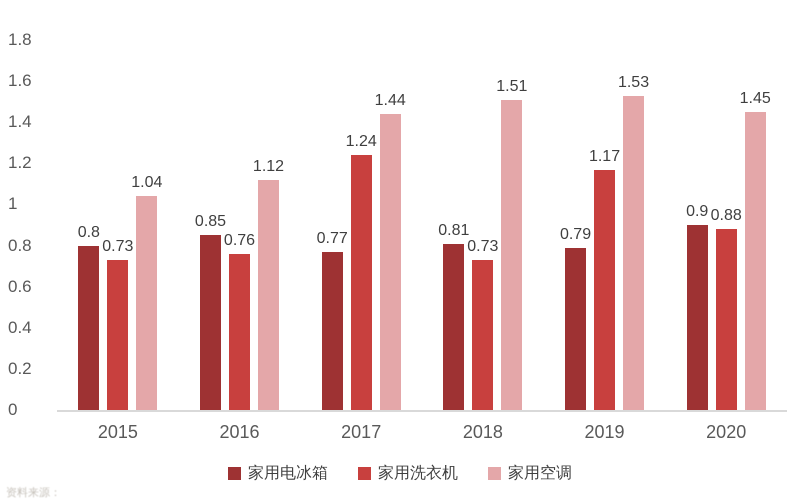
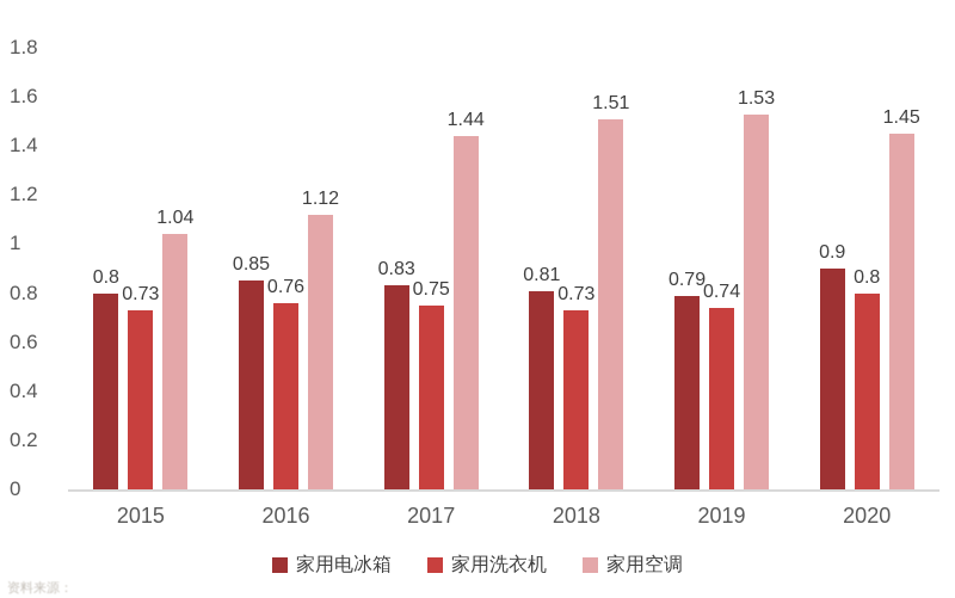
家用电冰箱/2017: 0.77 -> 0.83
家用洗衣机/2017: 1.24 -> 0.75
家用洗衣机/2019: 1.17 -> 0.74
家用洗衣机/2020: 0.88 -> 0.8
